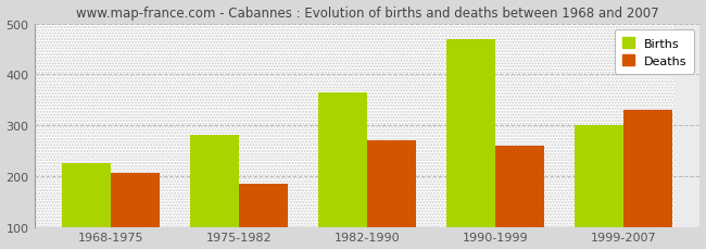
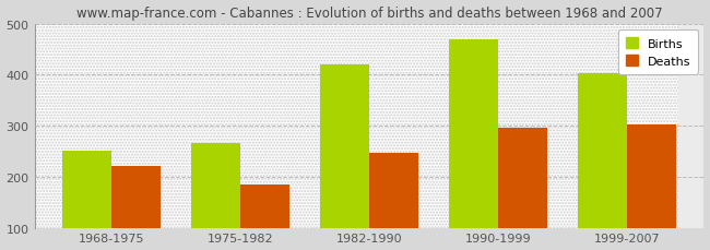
Births/1968-1975: 225 -> 250
Deaths/1968-1975: 205 -> 220
Births/1975-1982: 280 -> 265
Births/1982-1990: 365 -> 420
Deaths/1982-1990: 270 -> 247
Deaths/1990-1999: 260 -> 295
Births/1999-2007: 300 -> 403
Deaths/1999-2007: 330 -> 303
